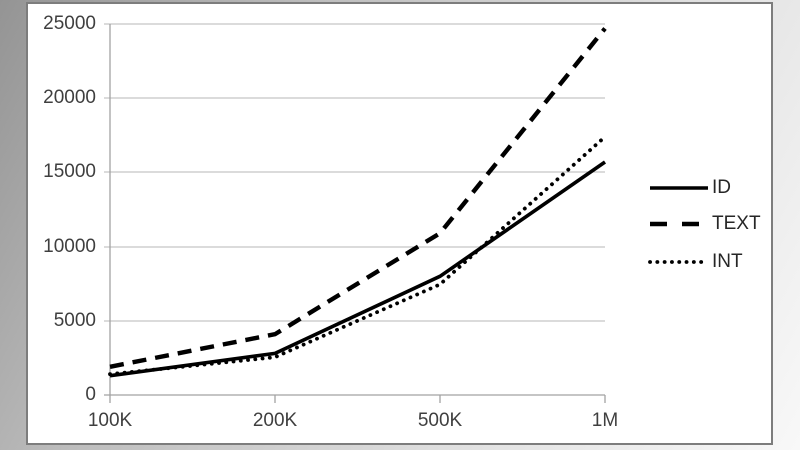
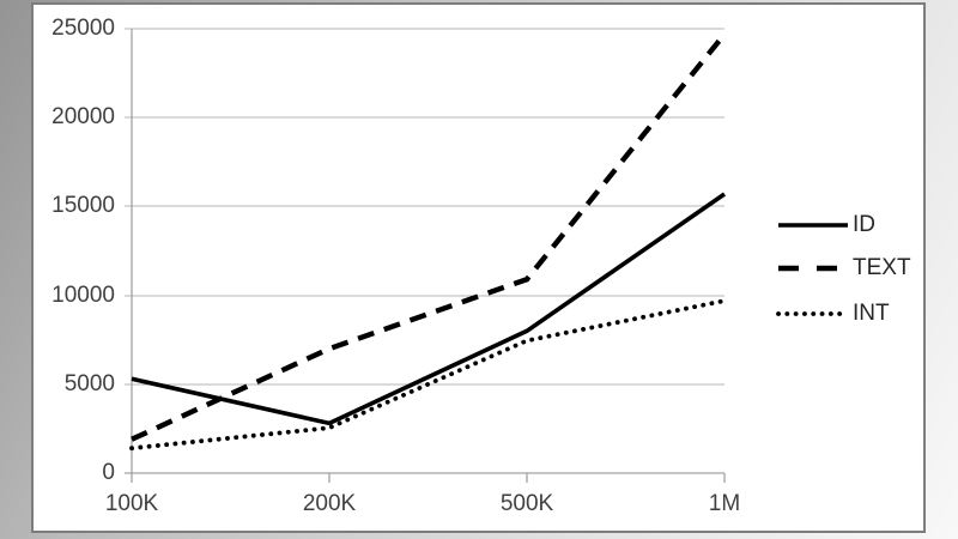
ID/100K: 1300 -> 5300
TEXT/200K: 4100 -> 7000
INT/1M: 17400 -> 9700
